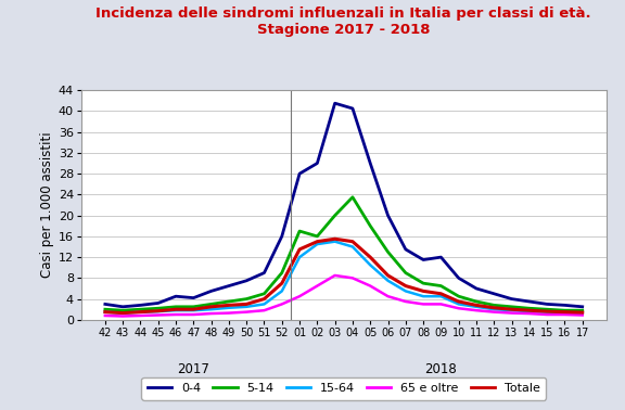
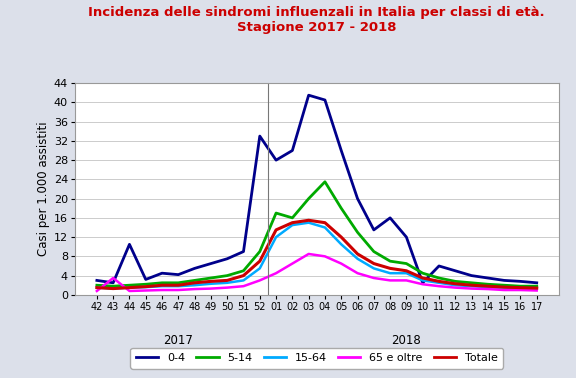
65 e oltre/43: 0.7 -> 3.5
0-4/44: 2.8 -> 10.5
0-4/52: 16.0 -> 33.0
0-4/08: 11.5 -> 16.0
0-4/10: 8.0 -> 2.5
